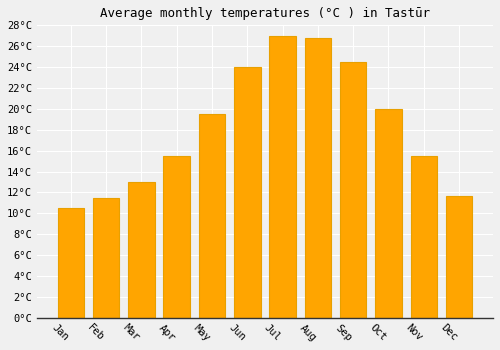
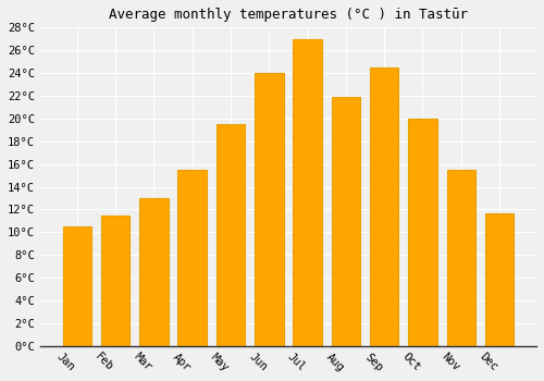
Aug: 26.8°C -> 21.9°C
